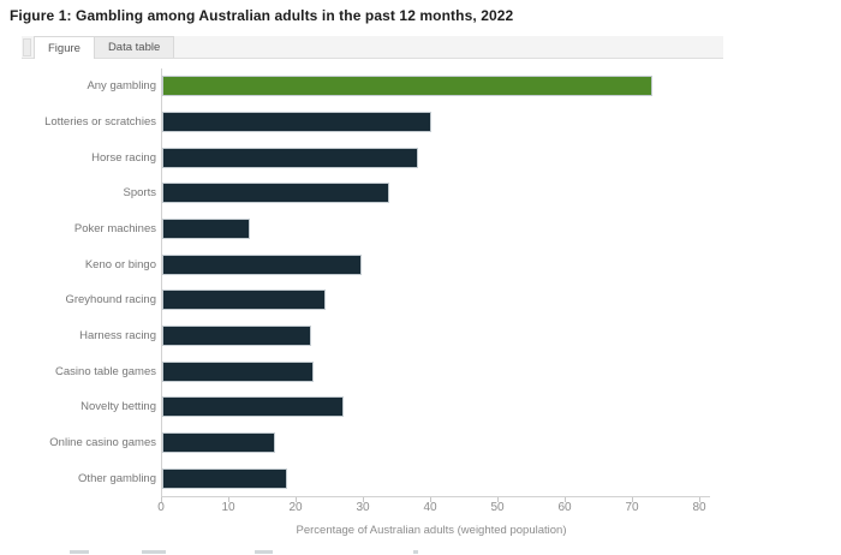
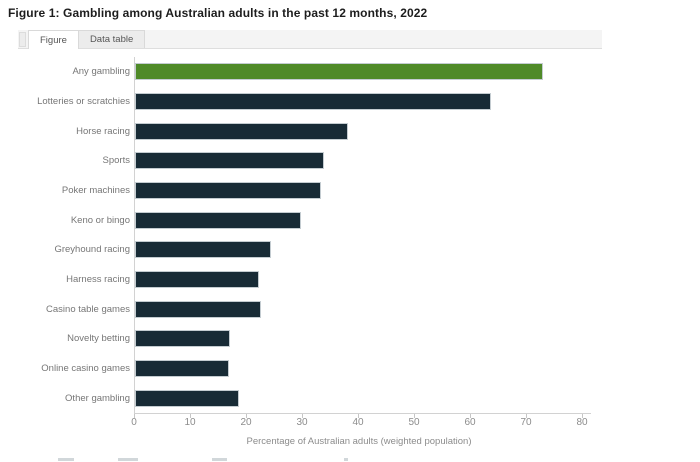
Lotteries or scratchies: 40 -> 64
Poker machines: 13 -> 33
Novelty betting: 27 -> 17
